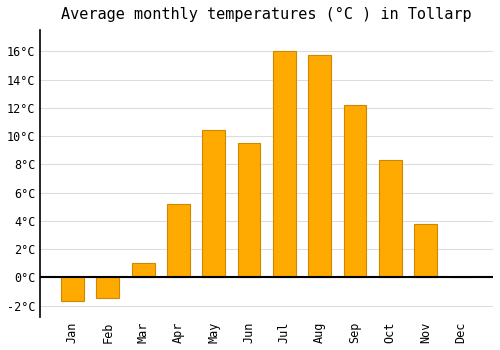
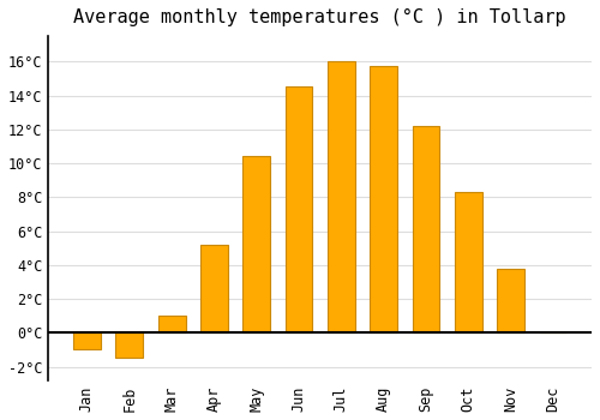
Jan: -1.7°C -> -1.0°C
Jun: 9.5°C -> 14.5°C
